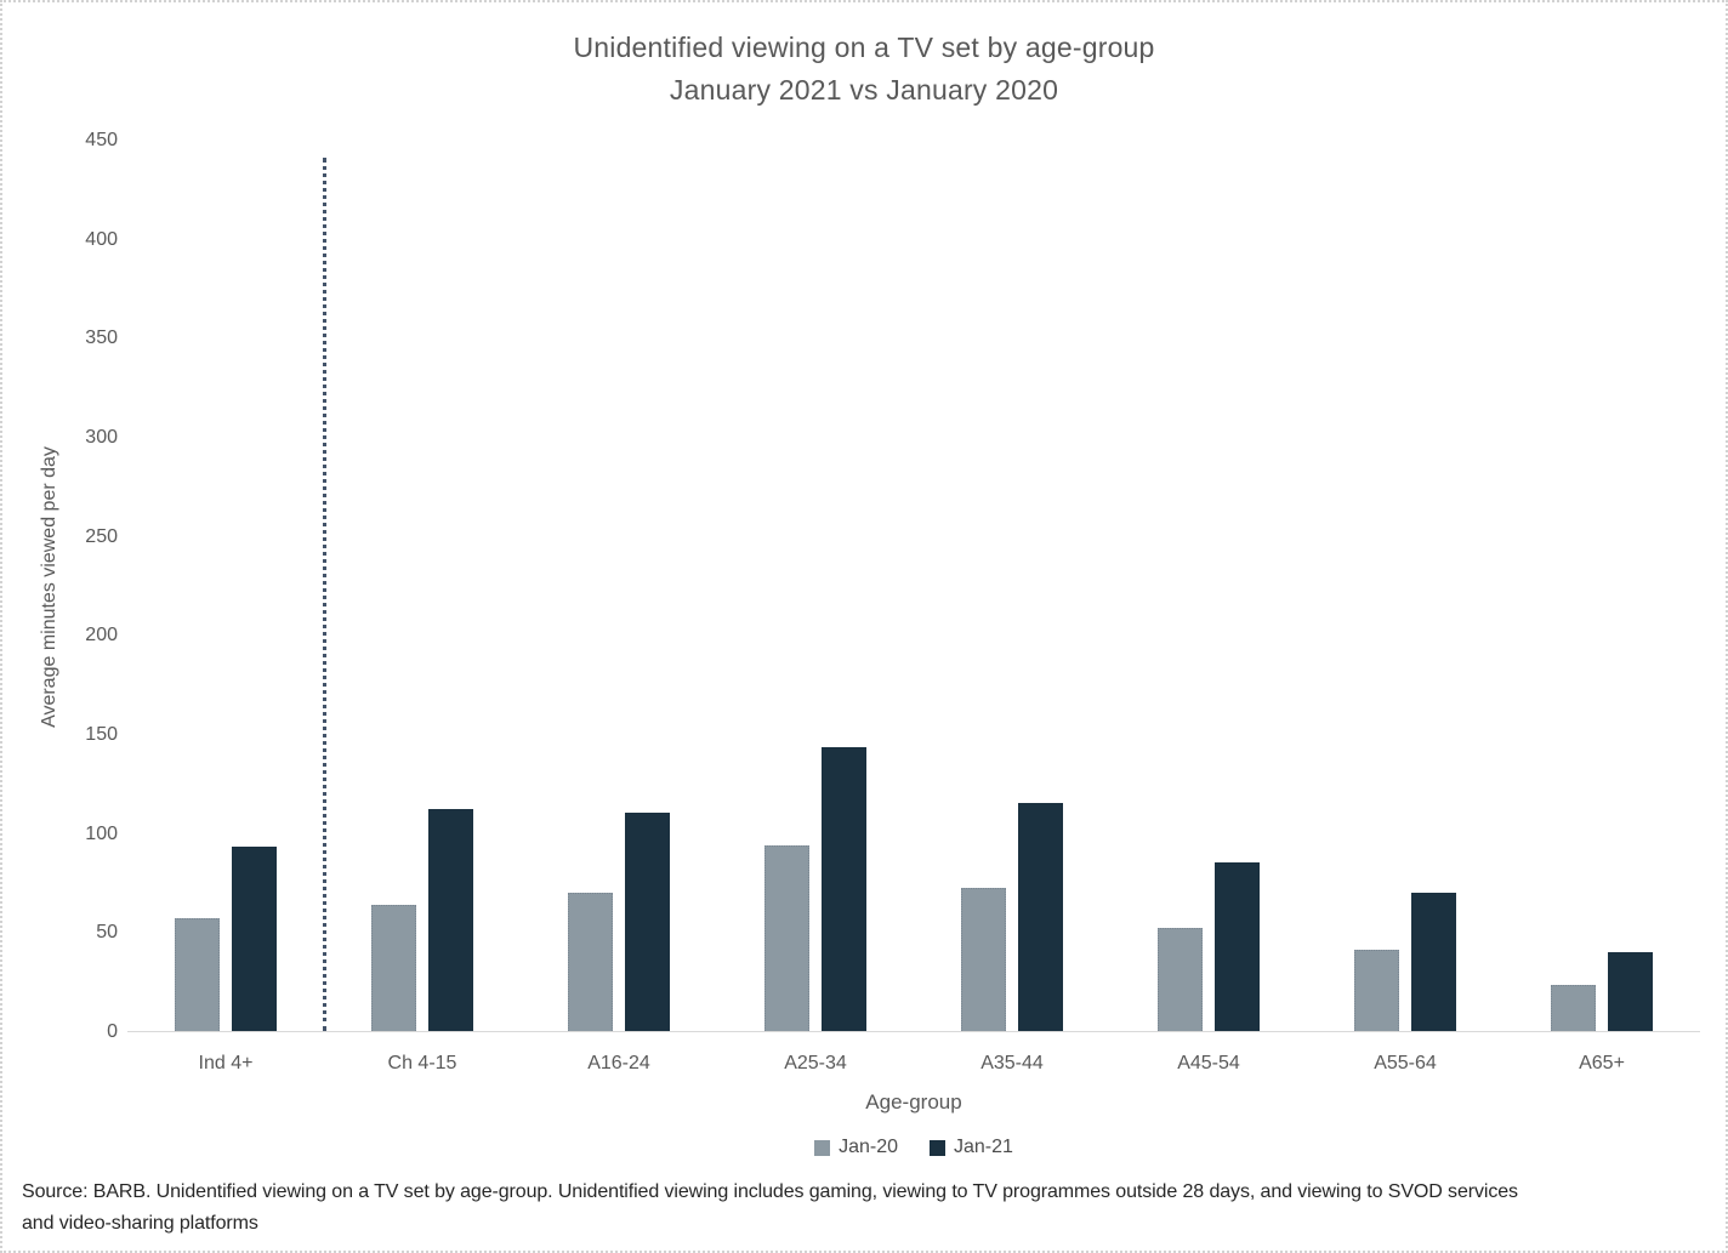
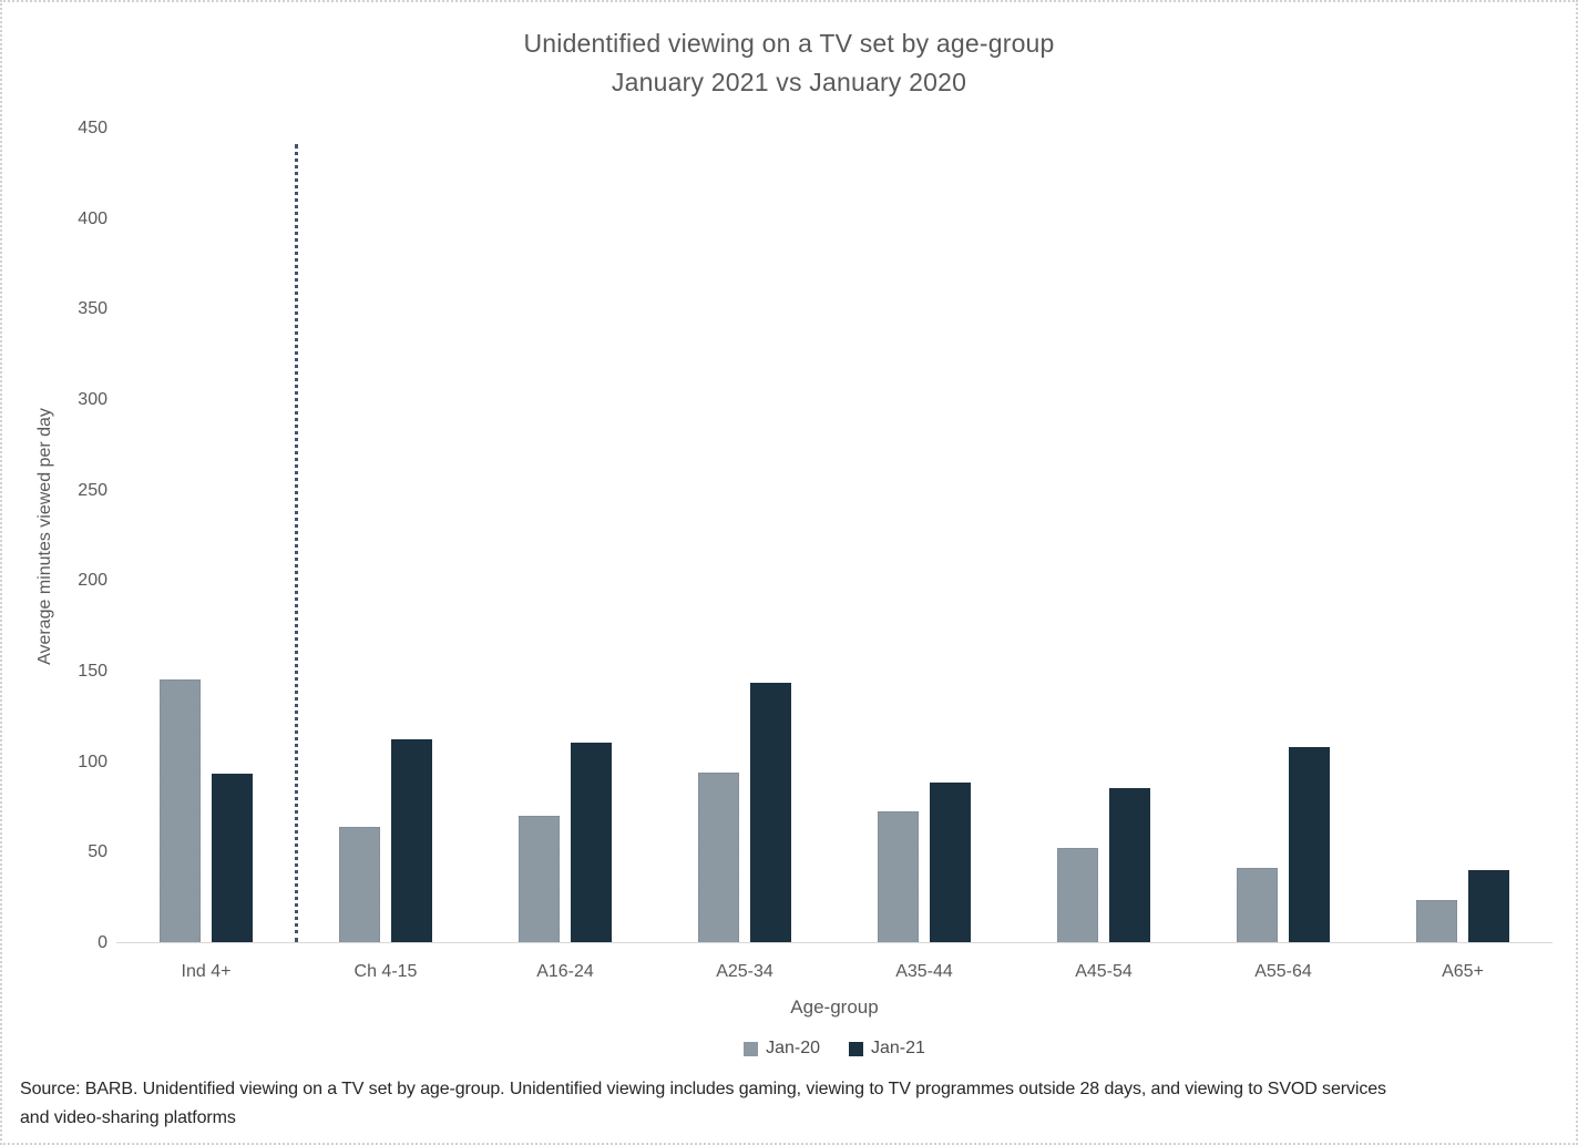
Jan-20/Ind 4+: 57 -> 145
Jan-21/A35-44: 115 -> 88
Jan-21/A55-64: 70 -> 108
